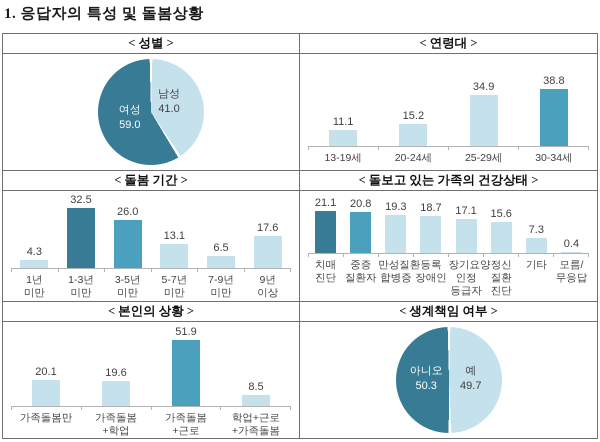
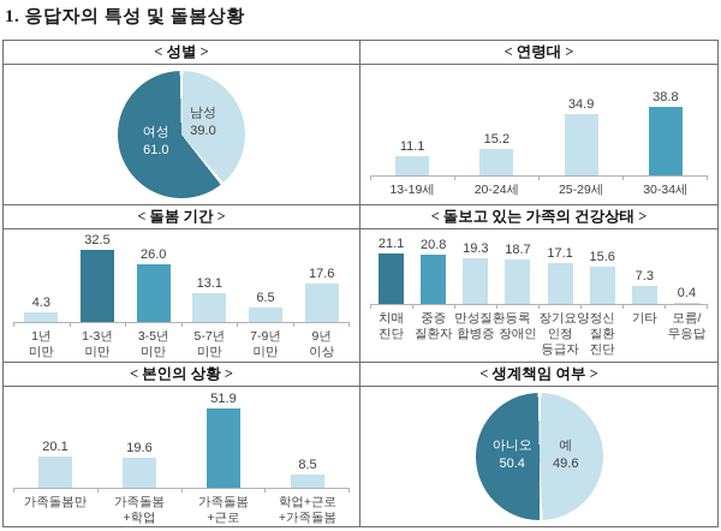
< 성별 >/남성: 41.0 -> 39.0
< 성별 >/여성: 59.0 -> 61.0
< 생계책임 여부 >/예: 49.7 -> 49.6
< 생계책임 여부 >/아니오: 50.3 -> 50.4
